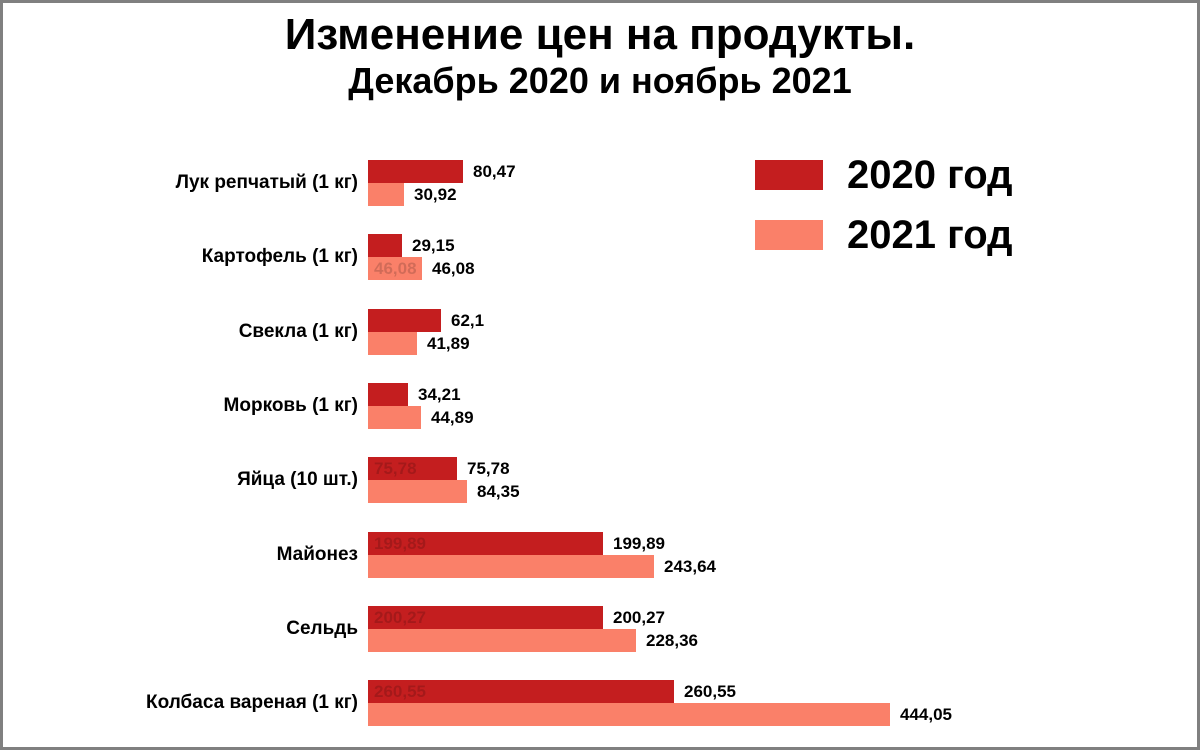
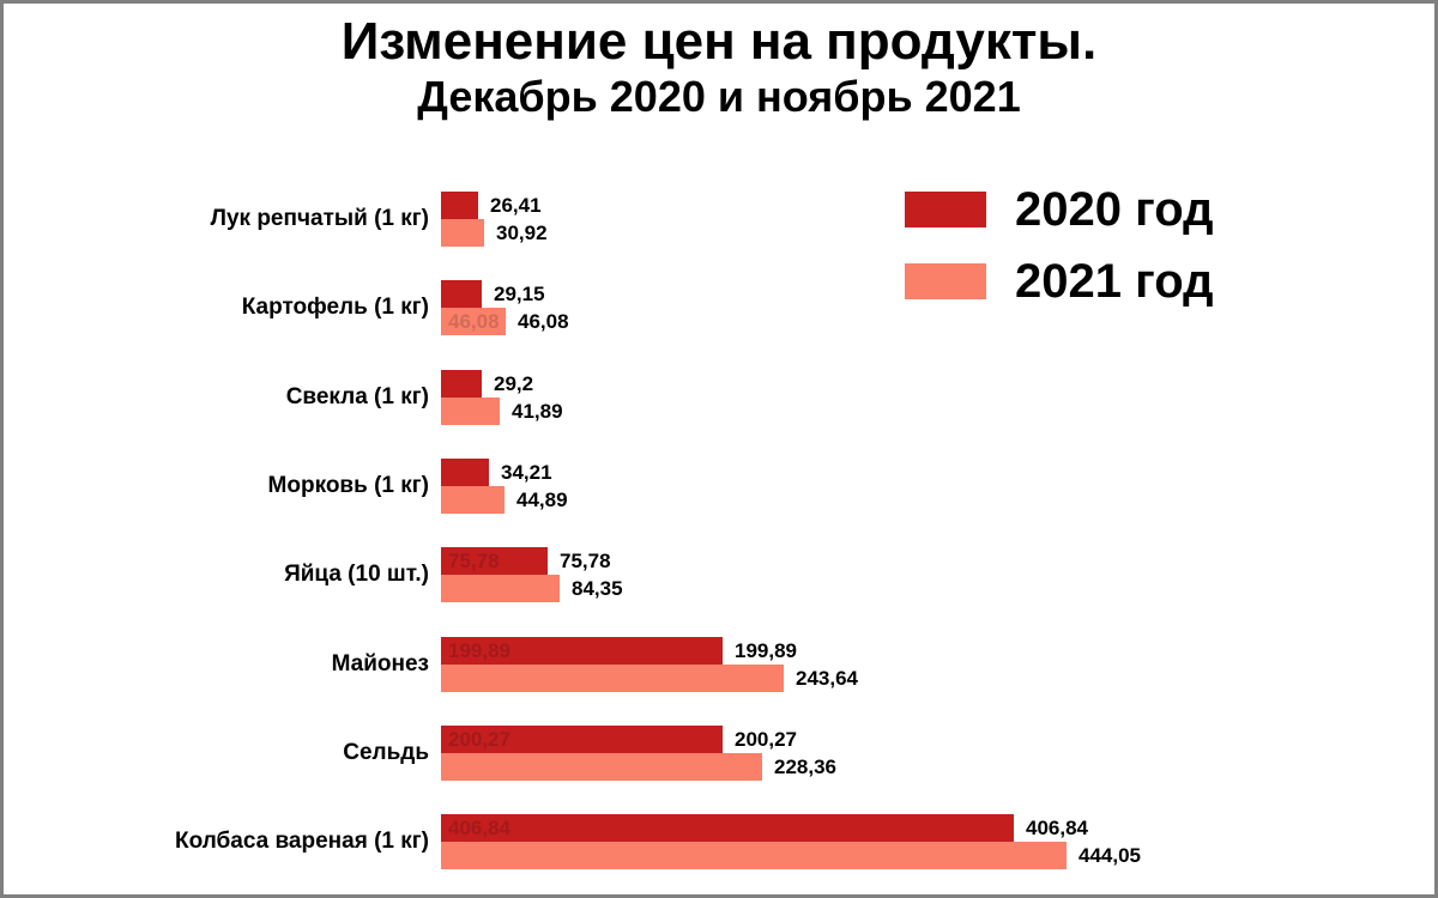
2020 год/Лук репчатый (1 кг): 80,47 -> 26,41
2020 год/Свекла (1 кг): 62,1 -> 29,2
2020 год/Колбаса вареная (1 кг): 260,55 -> 406,84
